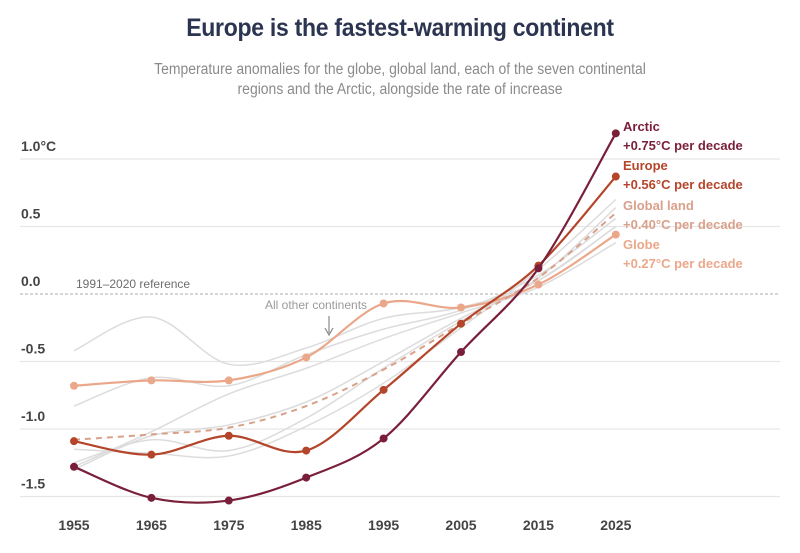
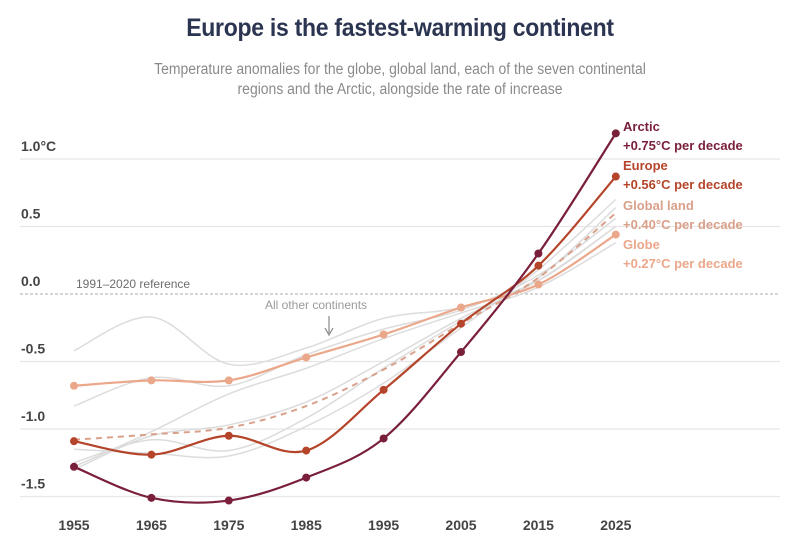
Globe/1995: -0.07 -> -0.30
Arctic/2015: 0.19 -> 0.30
